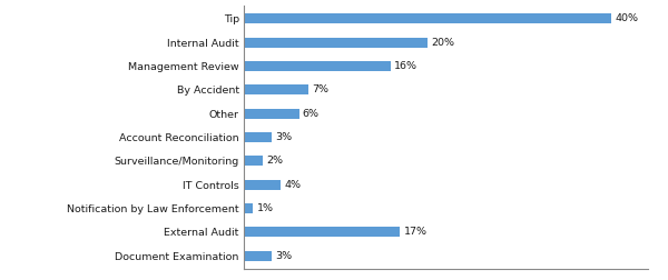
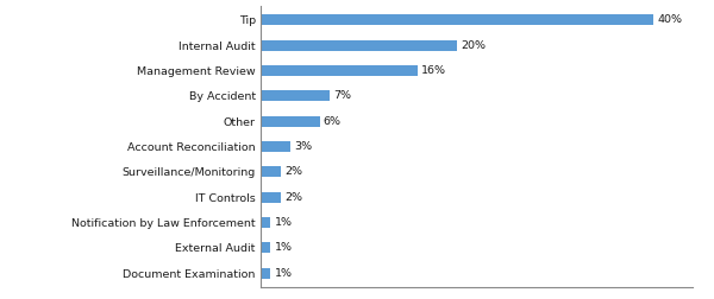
IT Controls: 4% -> 2%
External Audit: 17% -> 1%
Document Examination: 3% -> 1%
